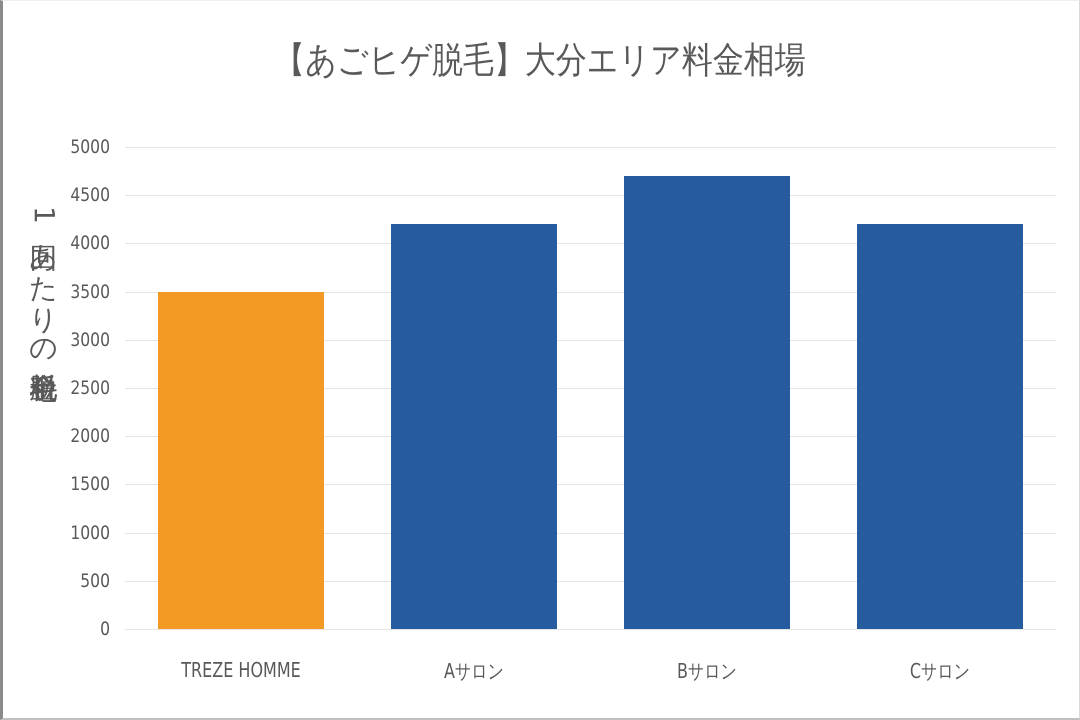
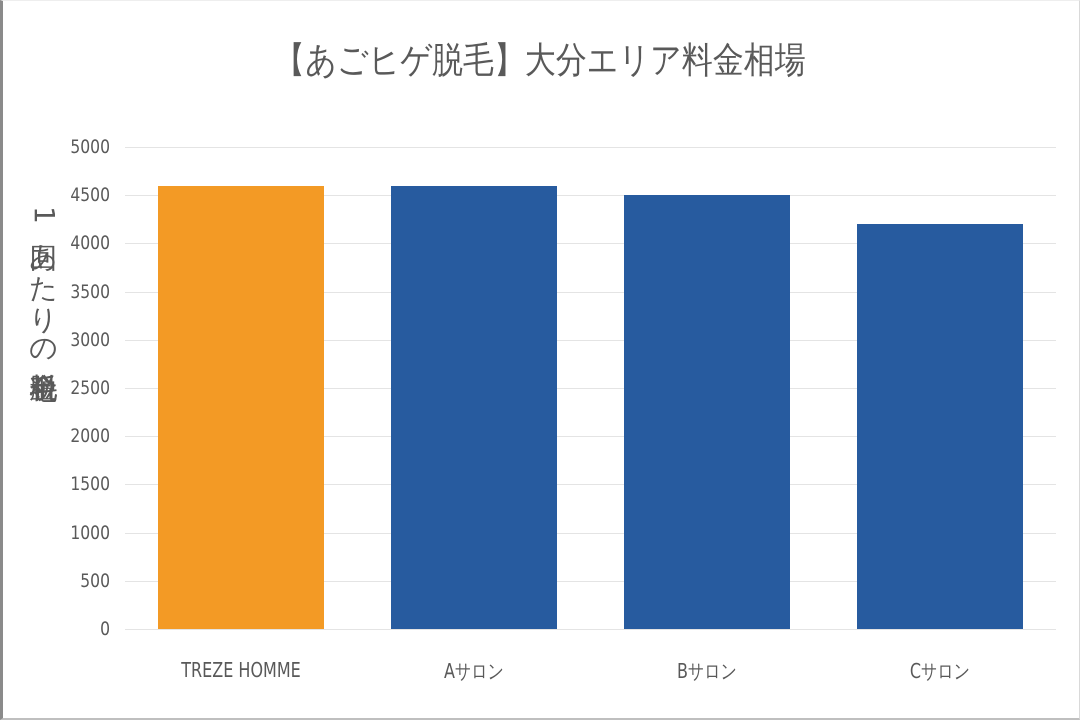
TREZE HOMME: 3500 -> 4600
Aサロン: 4200 -> 4600
Bサロン: 4700 -> 4500
